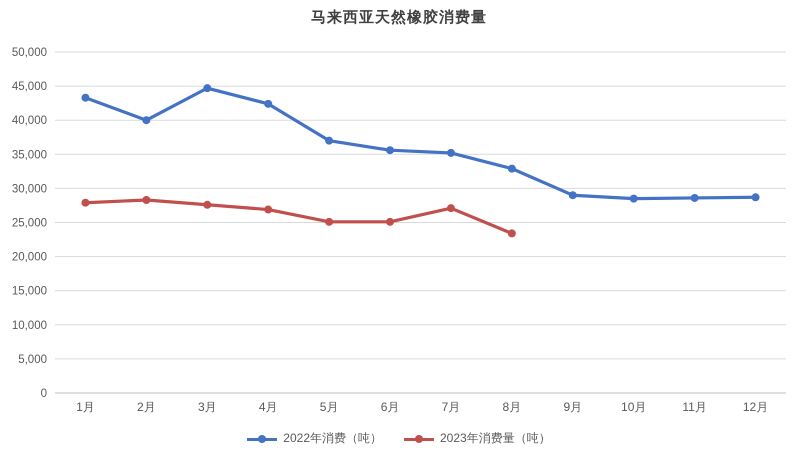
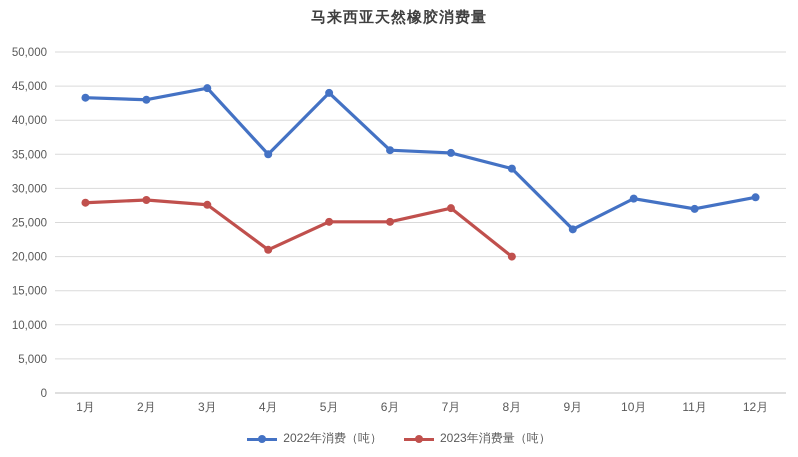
2022年消费（吨）/2月: 40000 -> 43000
2022年消费（吨）/4月: 42000 -> 35000
2023年消费量（吨）/4月: 27000 -> 21000
2022年消费（吨）/5月: 37000 -> 44000
2023年消费量（吨）/8月: 23000 -> 20000
2022年消费（吨）/9月: 29000 -> 24000
2022年消费（吨）/11月: 29000 -> 27000
